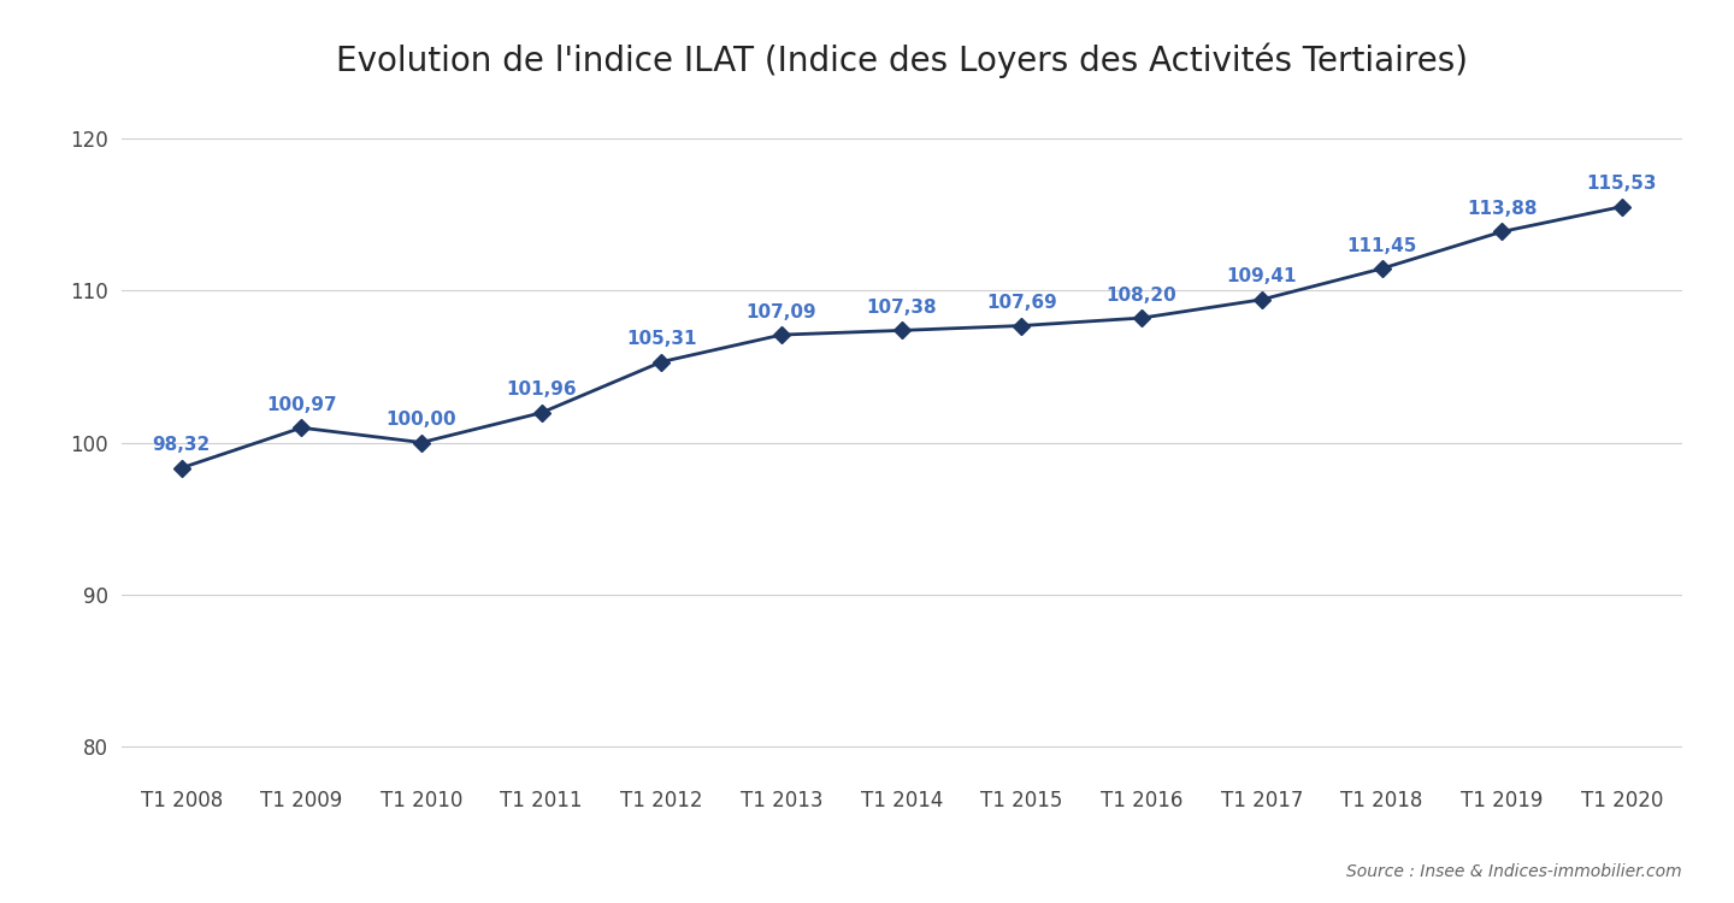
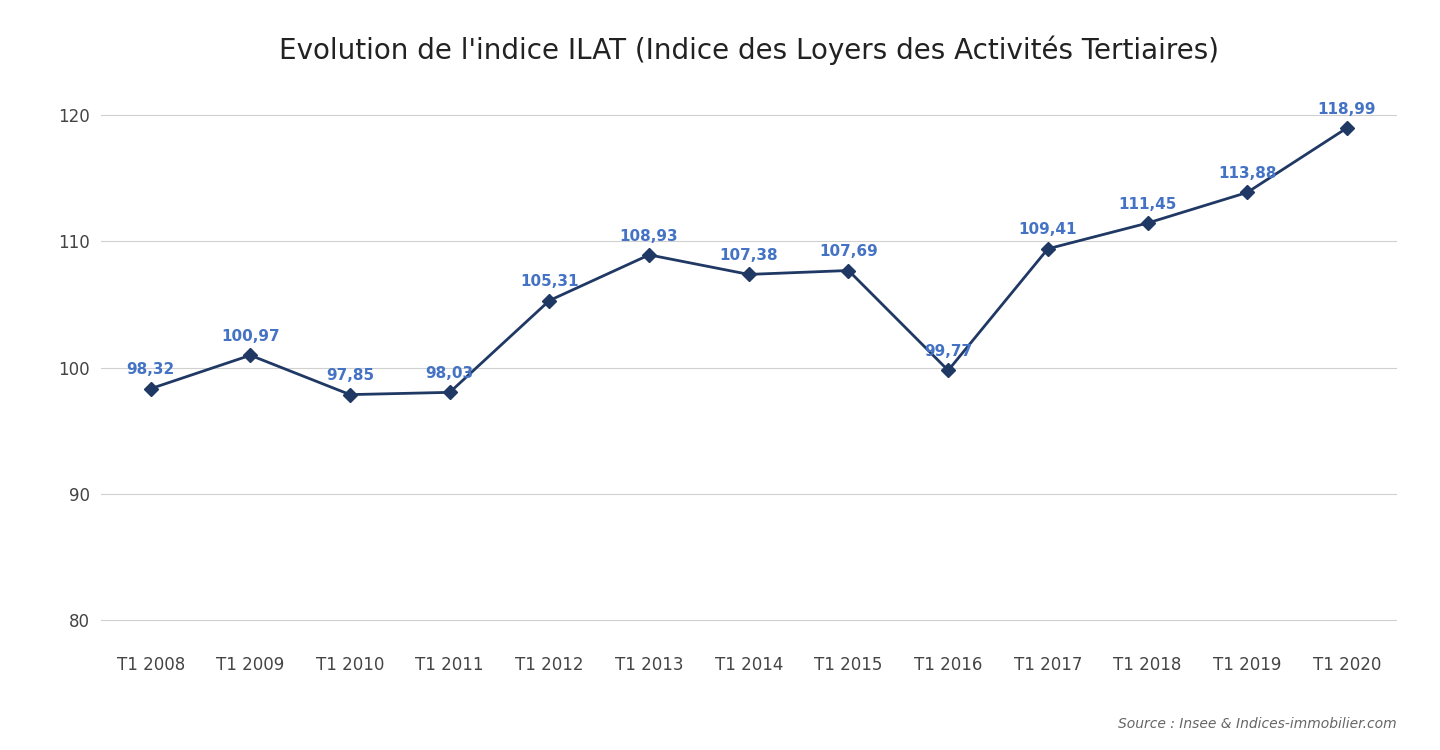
T1 2010: 100,00 -> 97,85
T1 2011: 101,96 -> 98,03
T1 2013: 107,09 -> 108,93
T1 2016: 108,20 -> 99,77
T1 2020: 115,53 -> 118,99
